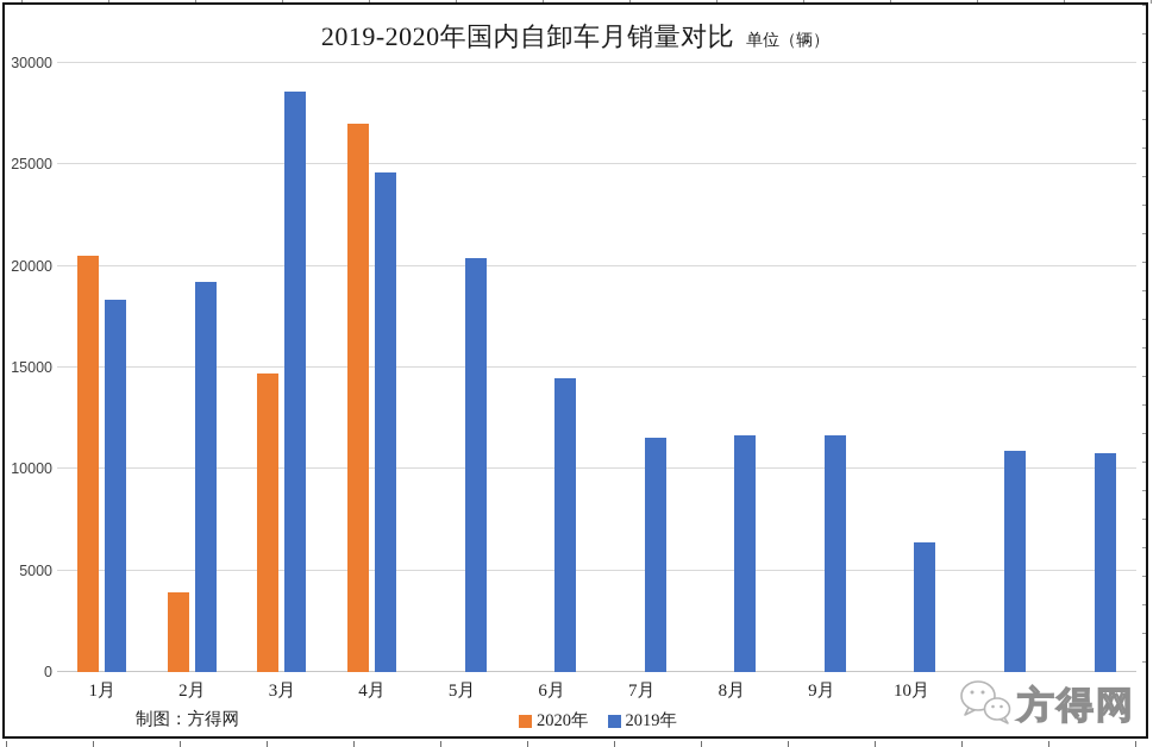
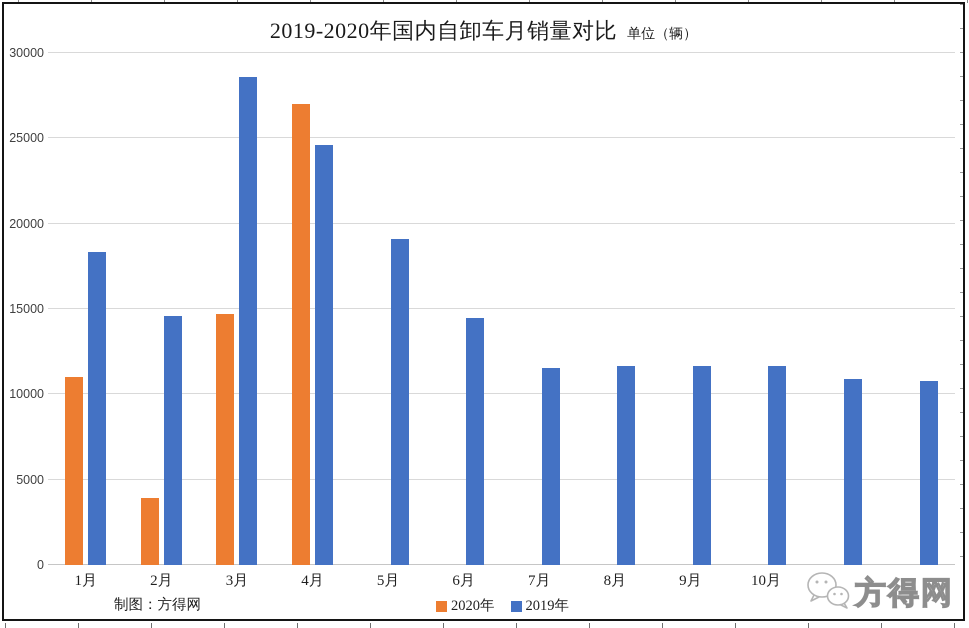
2020年/1月: 20500 -> 11000
2019年/2月: 19200 -> 14600
2019年/5月: 20400 -> 19100
2019年/10月: 6400 -> 11600
